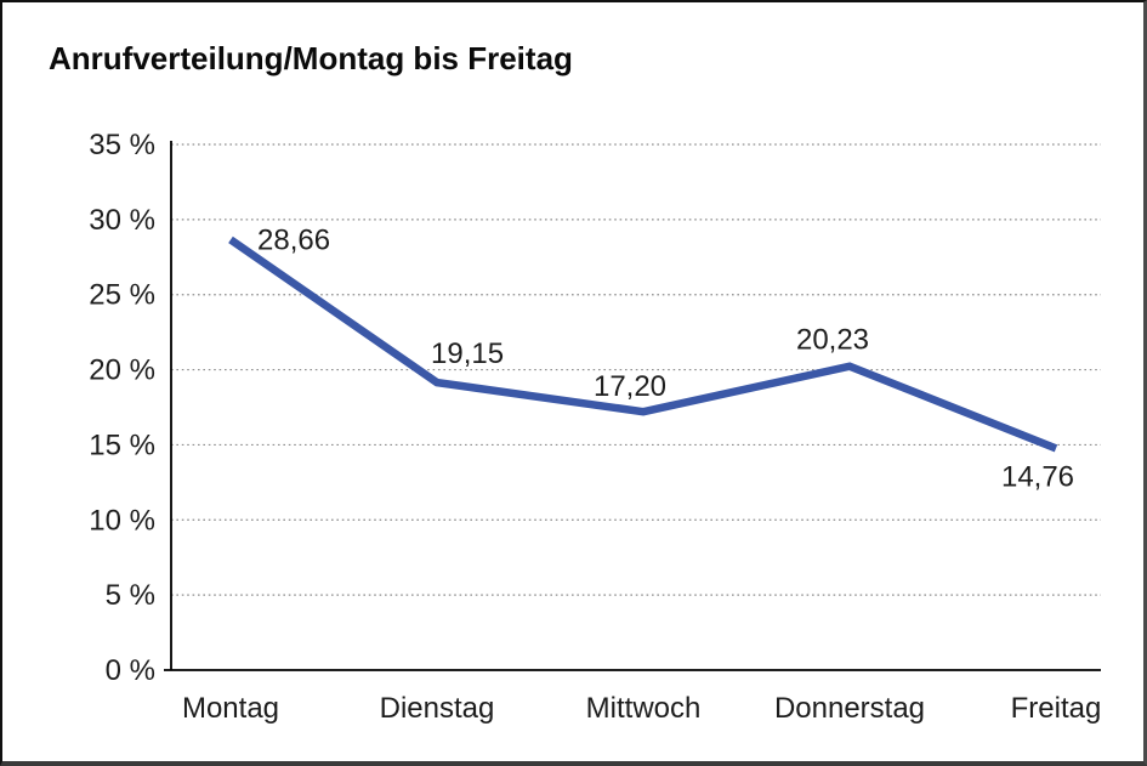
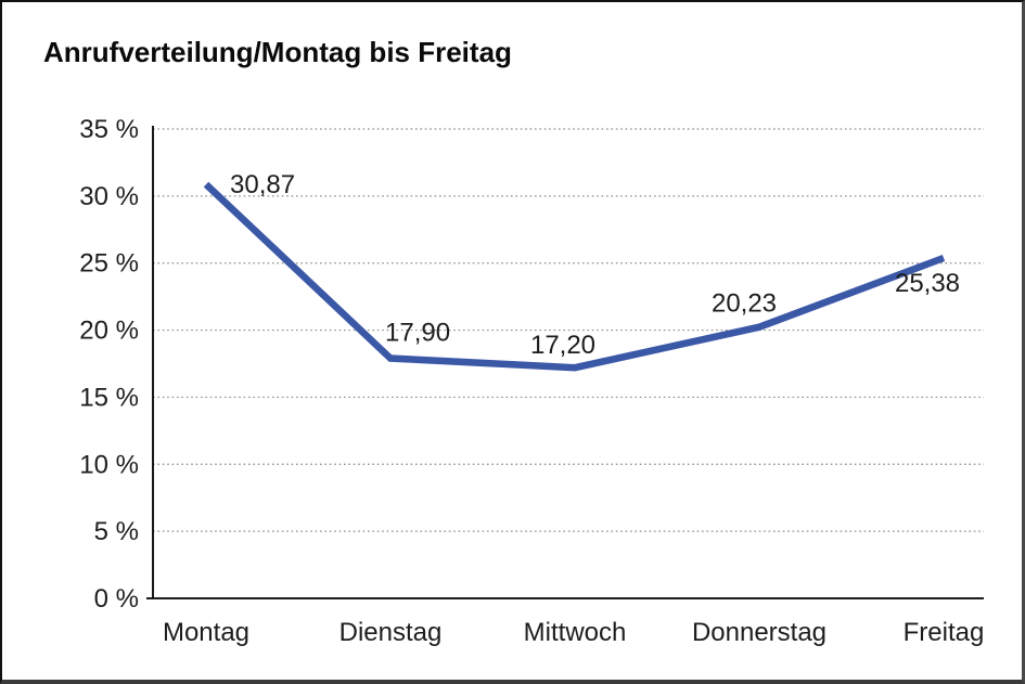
Montag: 28,66 -> 30,87
Dienstag: 19,15 -> 17,90
Freitag: 14,76 -> 25,38
